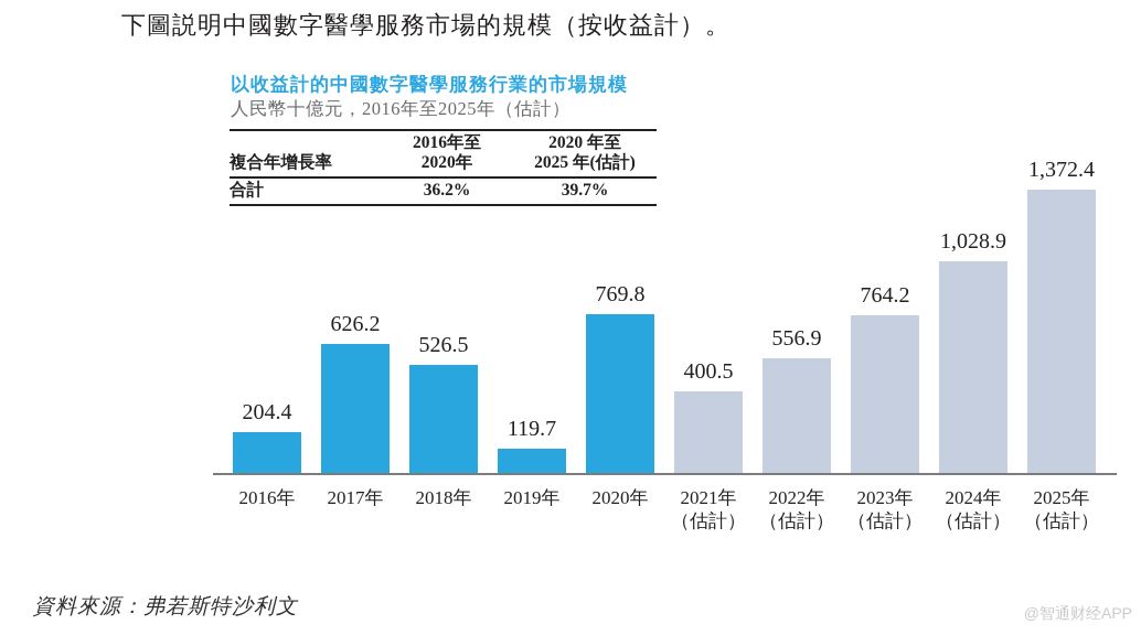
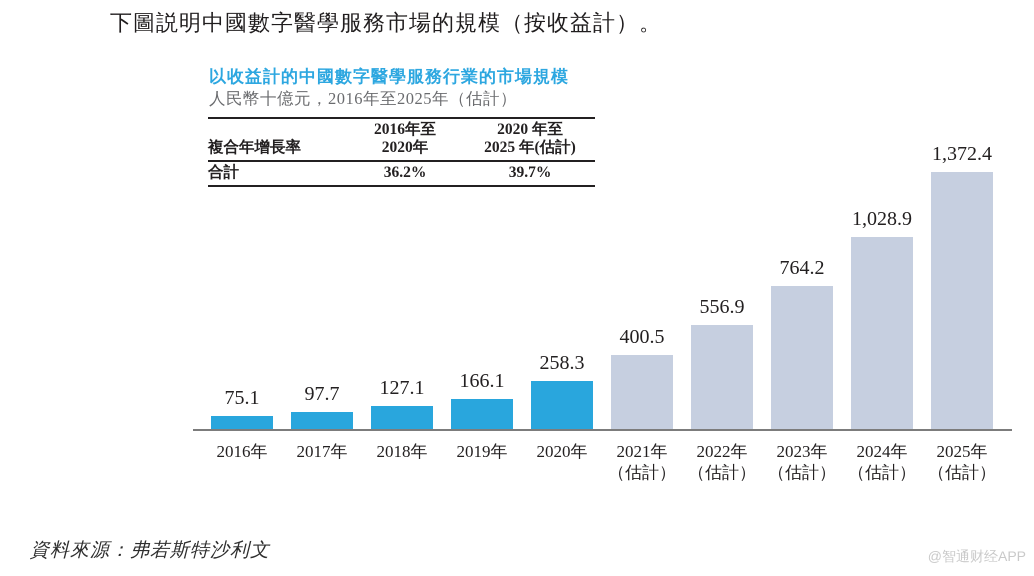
2016年: 204.4 -> 75.1
2017年: 626.2 -> 97.7
2018年: 526.5 -> 127.1
2019年: 119.7 -> 166.1
2020年: 769.8 -> 258.3
